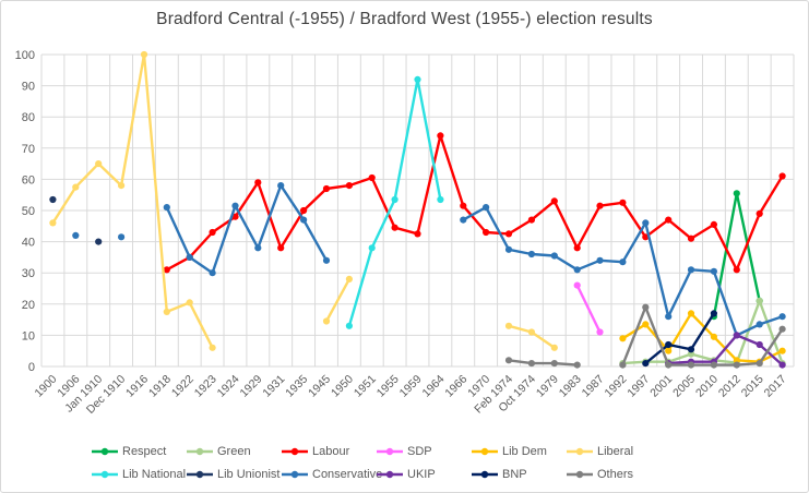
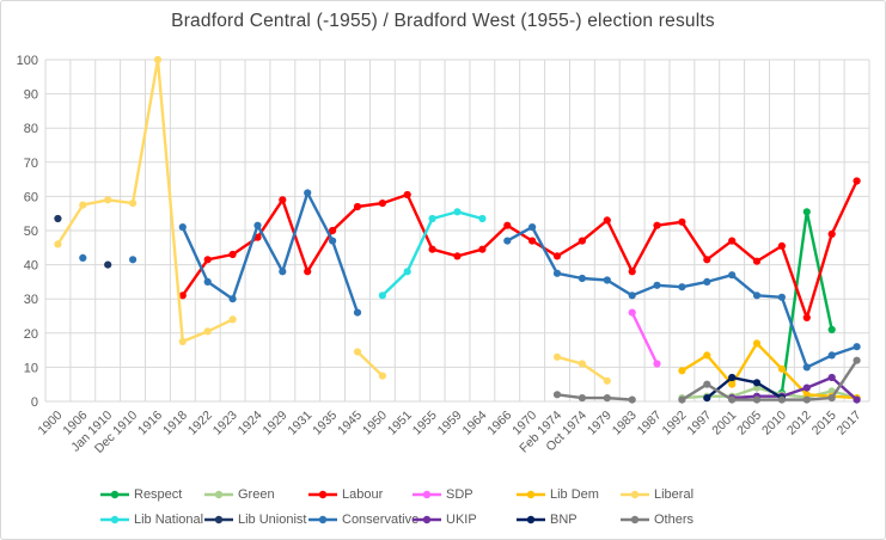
Liberal/Jan 1910: 65 -> 59
Labour/1922: 35 -> 42
Liberal/1923: 6 -> 24
Conservative/1931: 58 -> 61
Conservative/1945: 34 -> 26
Liberal/1950: 28 -> 8
Lib National/1950: 13 -> 31
Lib National/1959: 92 -> 56
Labour/1964: 74 -> 44
Labour/1970: 43 -> 47
Conservative/1997: 46 -> 35
Others/1997: 19 -> 5
Conservative/2001: 16 -> 37
Respect/2010: 16 -> 2
BNP/2010: 17 -> 1
Labour/2012: 31 -> 24
UKIP/2012: 10 -> 4
Green/2015: 21 -> 3
Labour/2017: 61 -> 64
Lib Dem/2017: 5 -> 1
